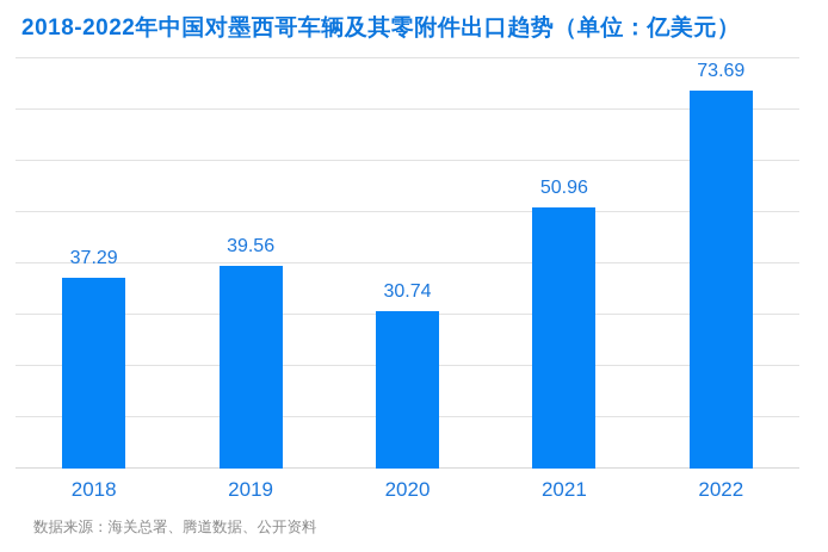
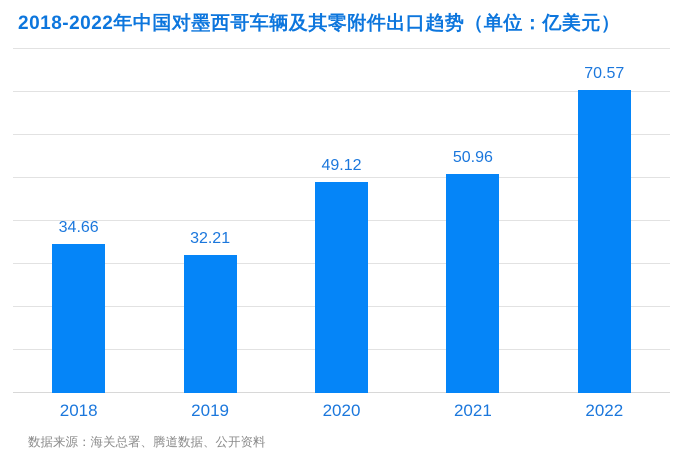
2018: 37.29 -> 34.66
2019: 39.56 -> 32.21
2020: 30.74 -> 49.12
2022: 73.69 -> 70.57
